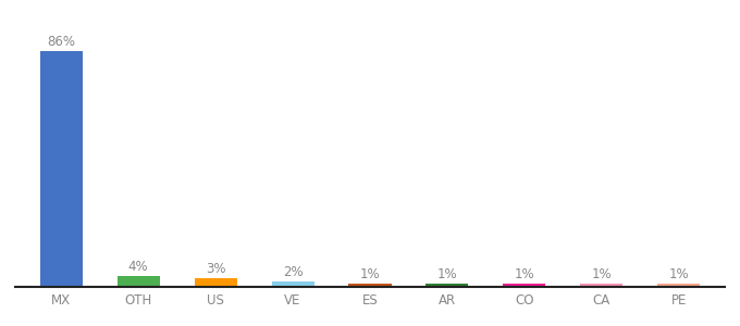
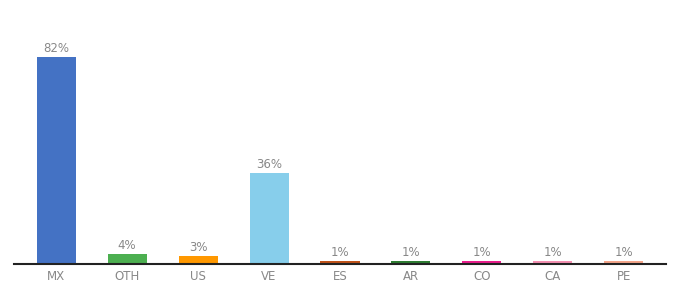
MX: 86% -> 82%
VE: 2% -> 36%
